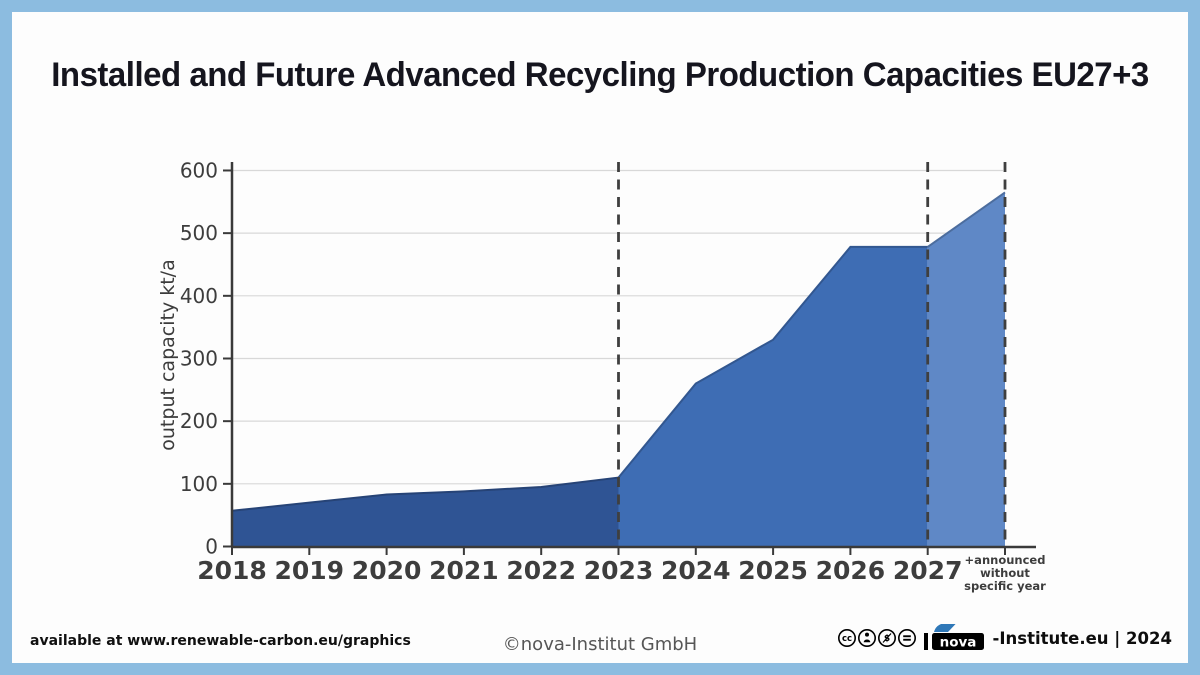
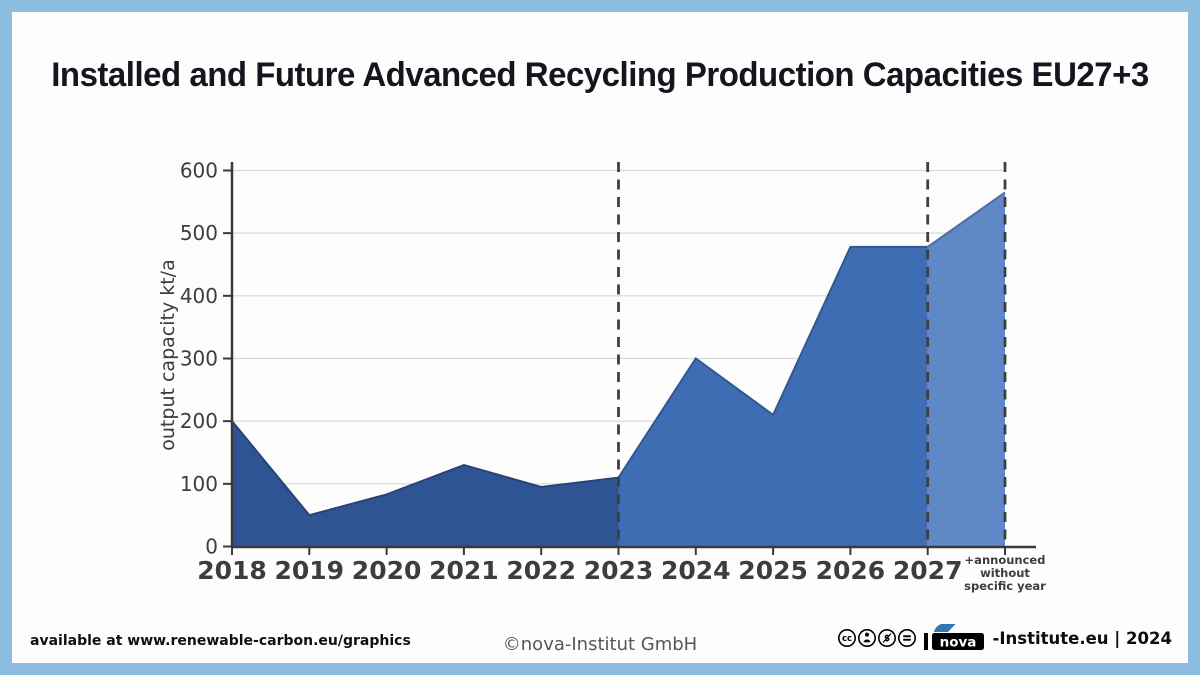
2018: 60 -> 200
2019: 70 -> 50
2021: 90 -> 130
2024: 260 -> 300
2025: 330 -> 210
